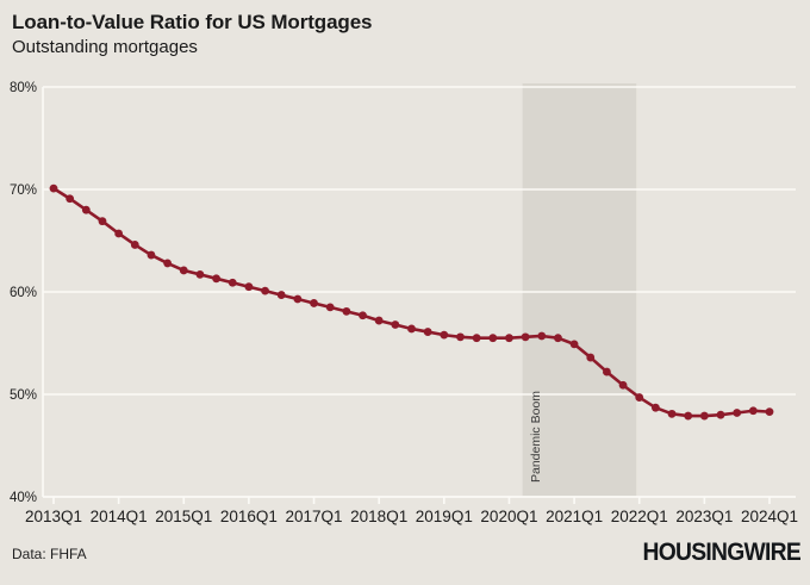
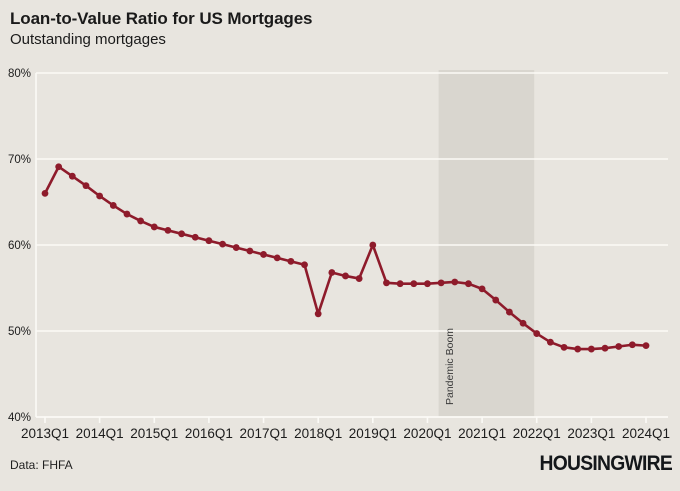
2013Q1: 70% -> 66%
2018Q1: 57% -> 52%
2019Q1: 56% -> 60%
